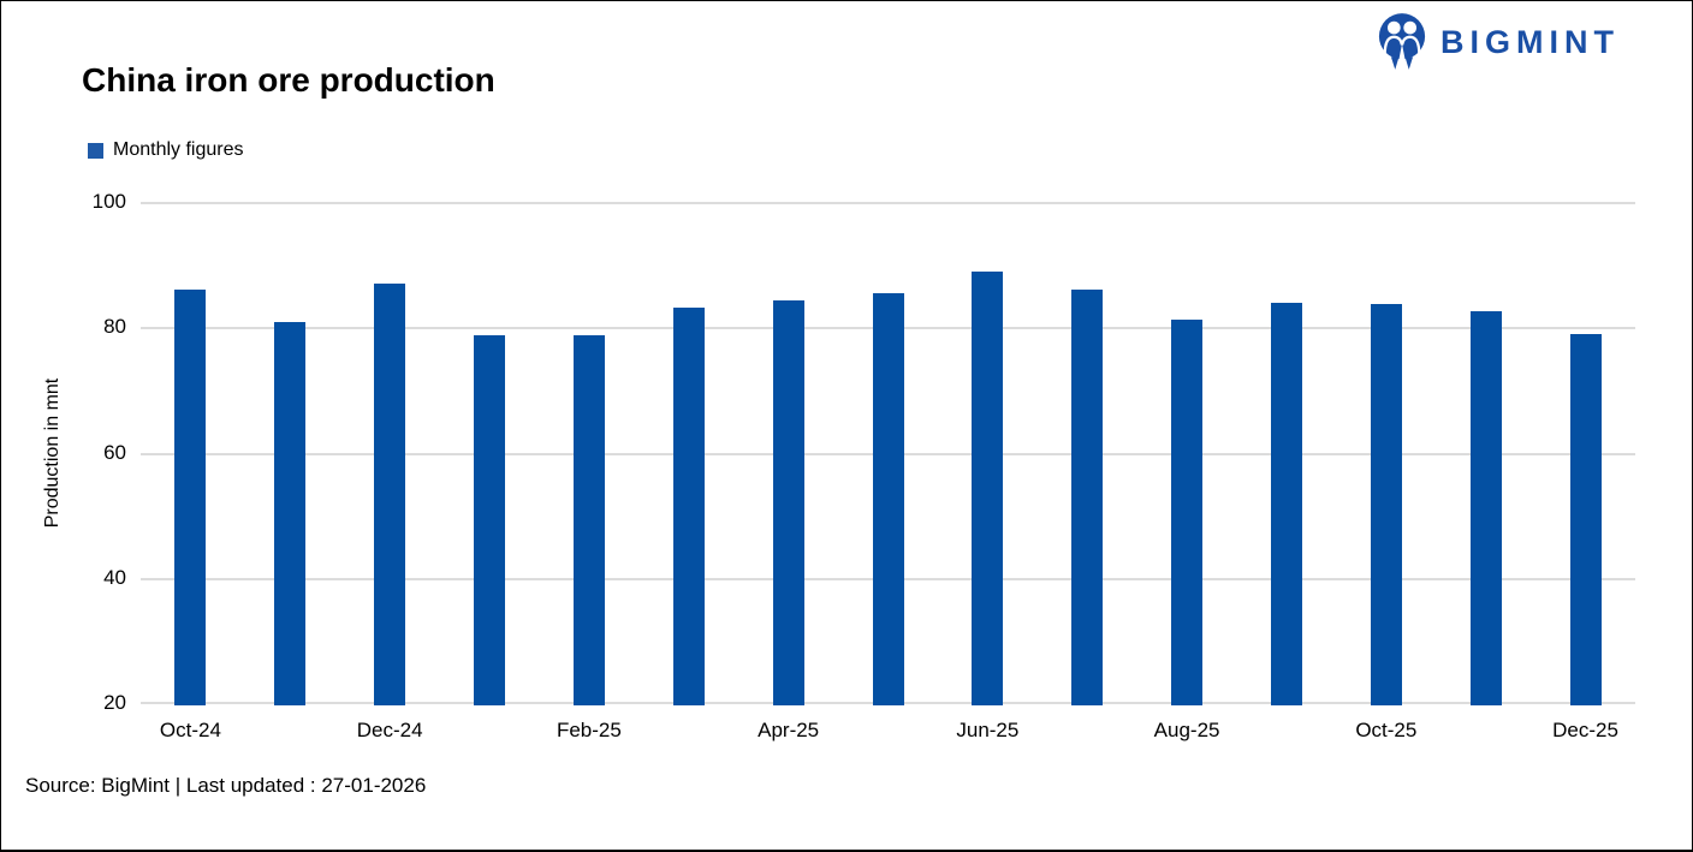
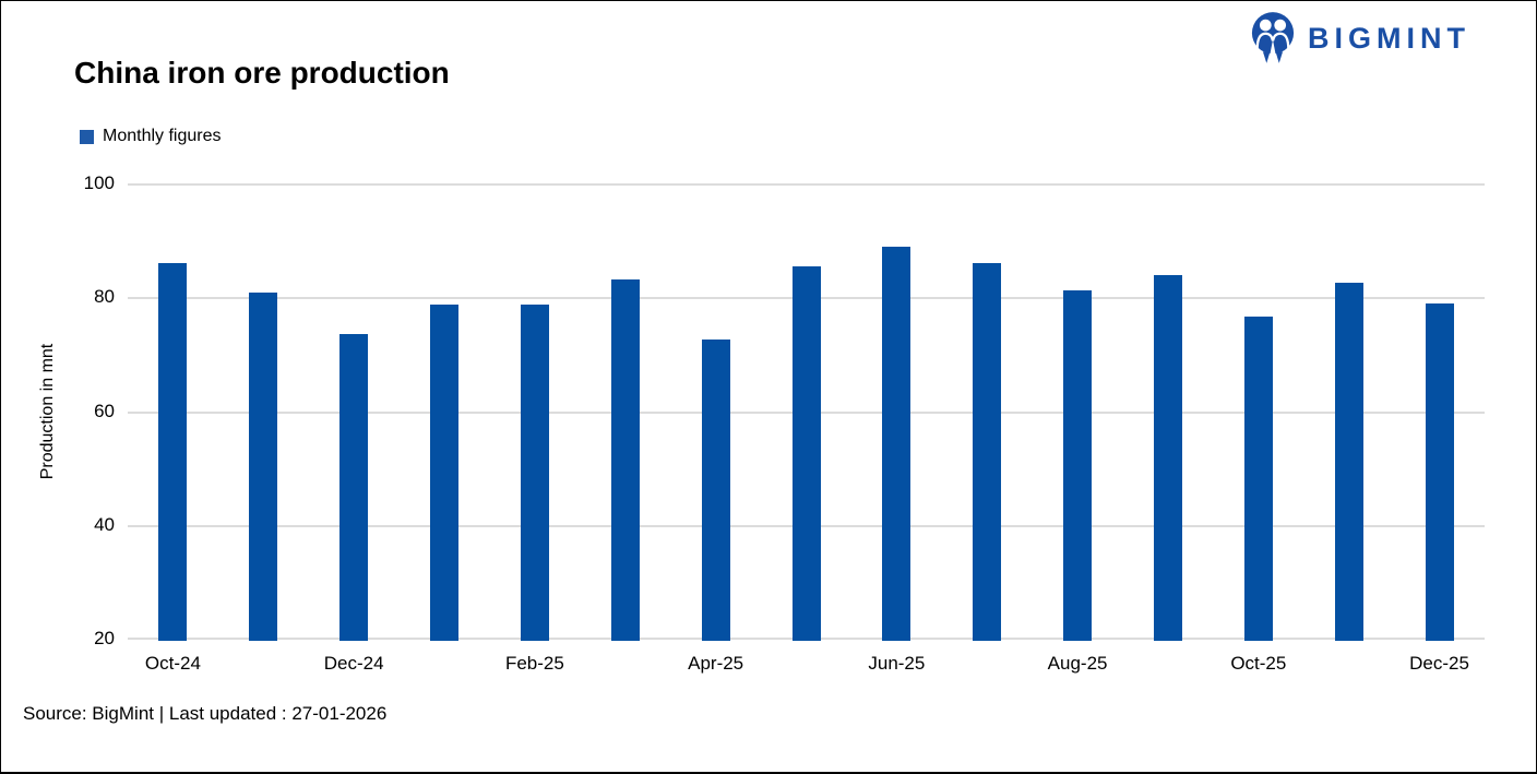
Dec-24: 87 -> 74
Apr-25: 85 -> 73
Oct-25: 84 -> 77
